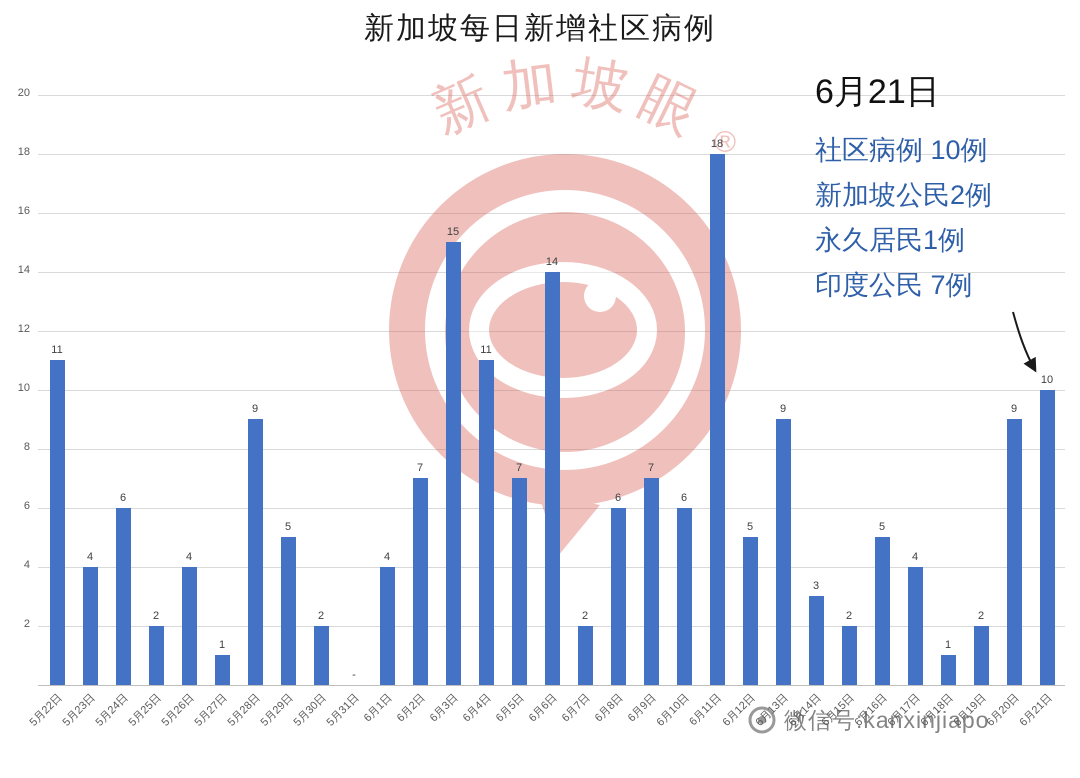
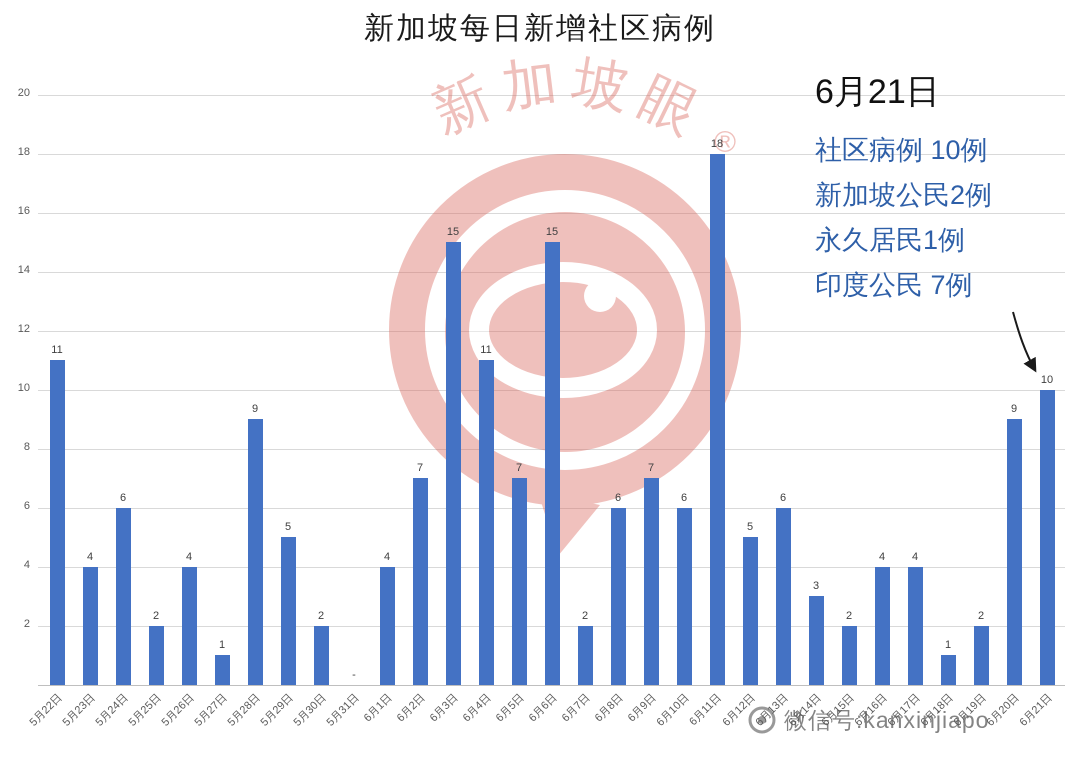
6月6日: 14 -> 15
6月13日: 9 -> 6
6月16日: 5 -> 4
